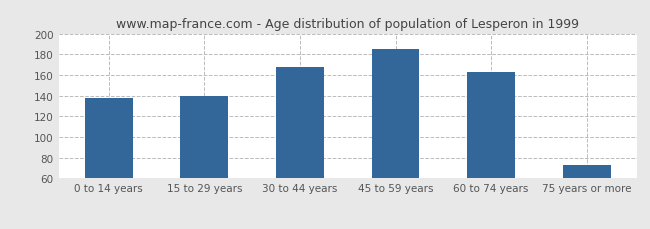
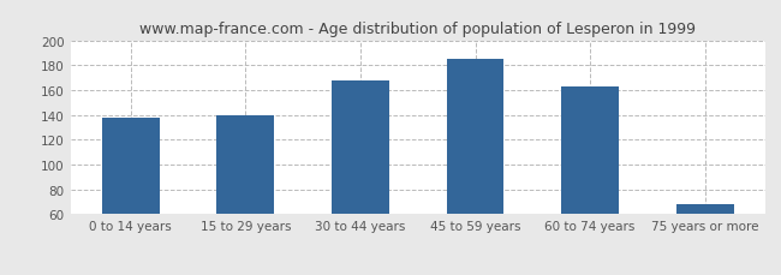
75 years or more: 73 -> 68
